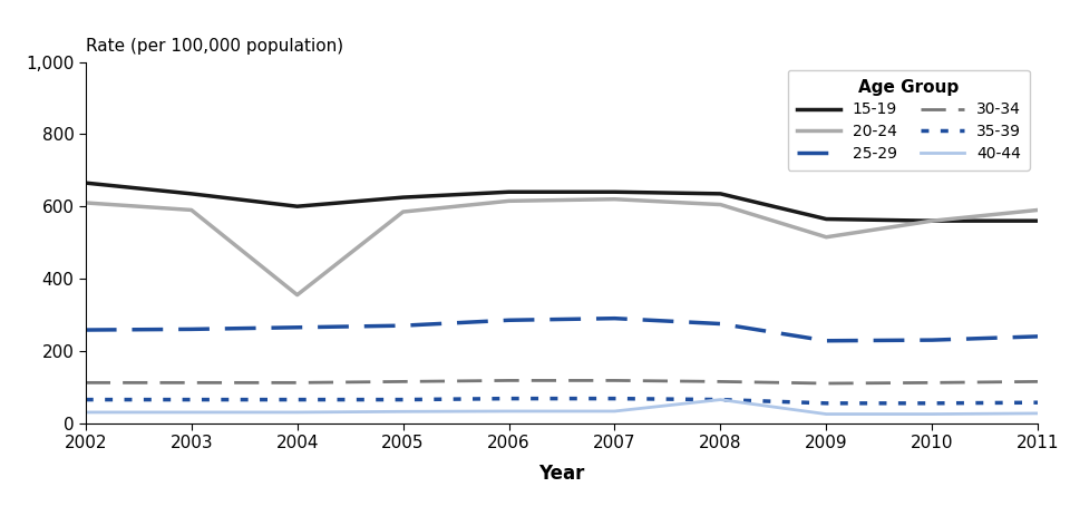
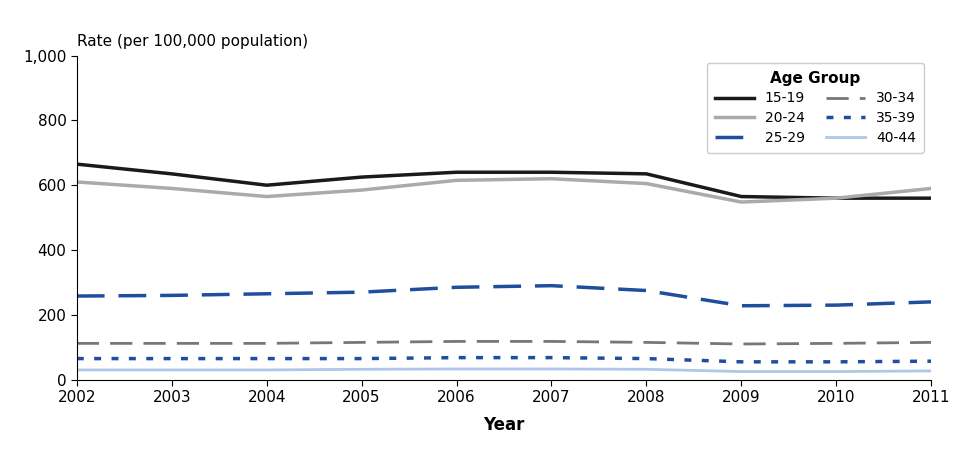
20-24/2004: 355 -> 565
40-44/2008: 65 -> 32
20-24/2009: 515 -> 548
